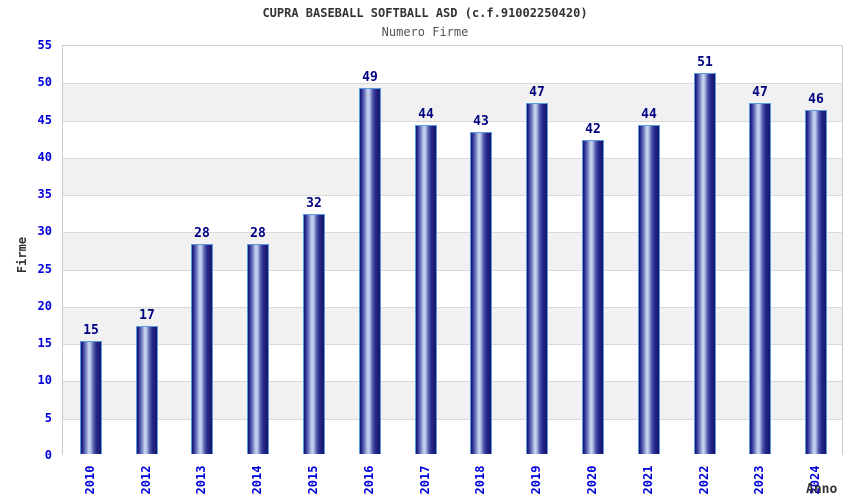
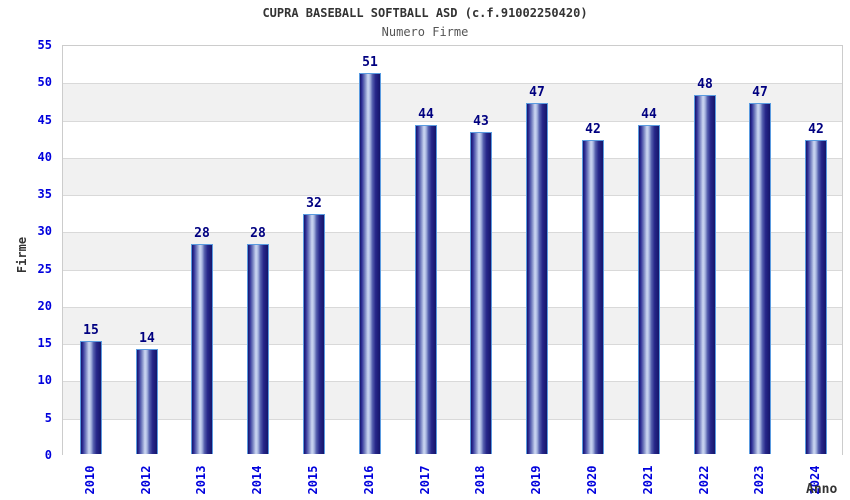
2012: 17 -> 14
2016: 49 -> 51
2022: 51 -> 48
2024: 46 -> 42
